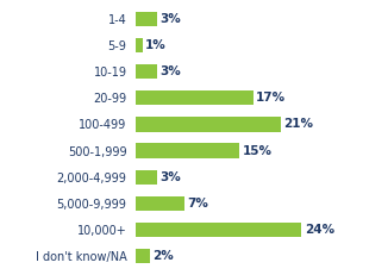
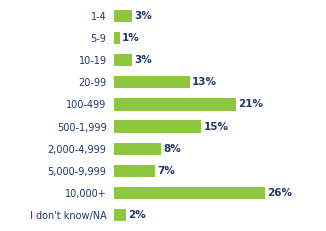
20-99: 17% -> 13%
2,000-4,999: 3% -> 8%
10,000+: 24% -> 26%
